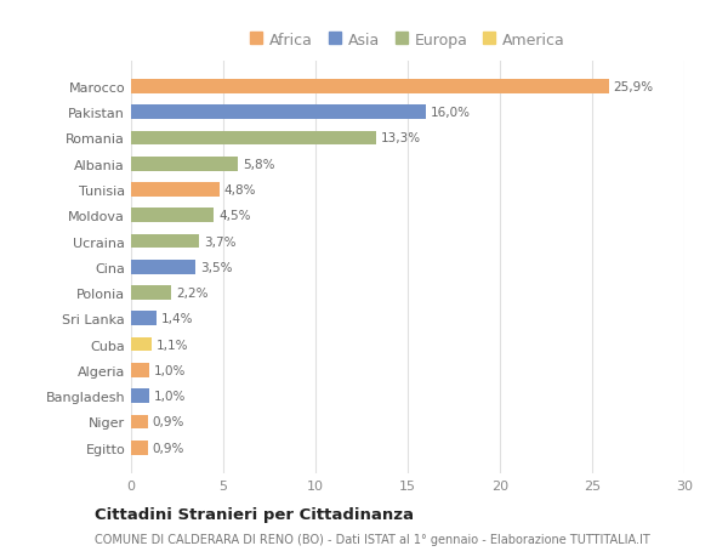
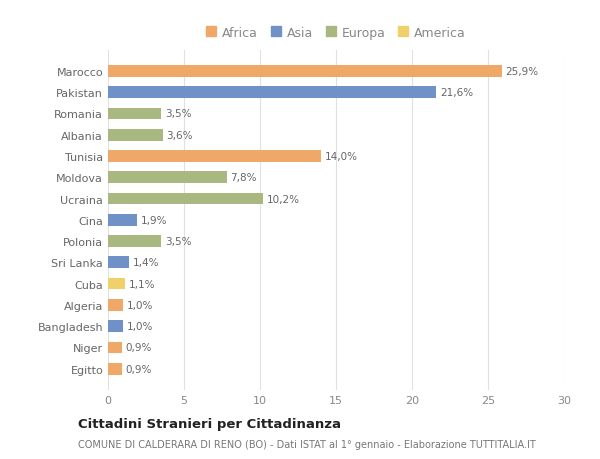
Pakistan: 16,0% -> 21,6%
Romania: 13,3% -> 3,5%
Albania: 5,8% -> 3,6%
Tunisia: 4,8% -> 14,0%
Moldova: 4,5% -> 7,8%
Ucraina: 3,7% -> 10,2%
Cina: 3,5% -> 1,9%
Polonia: 2,2% -> 3,5%
